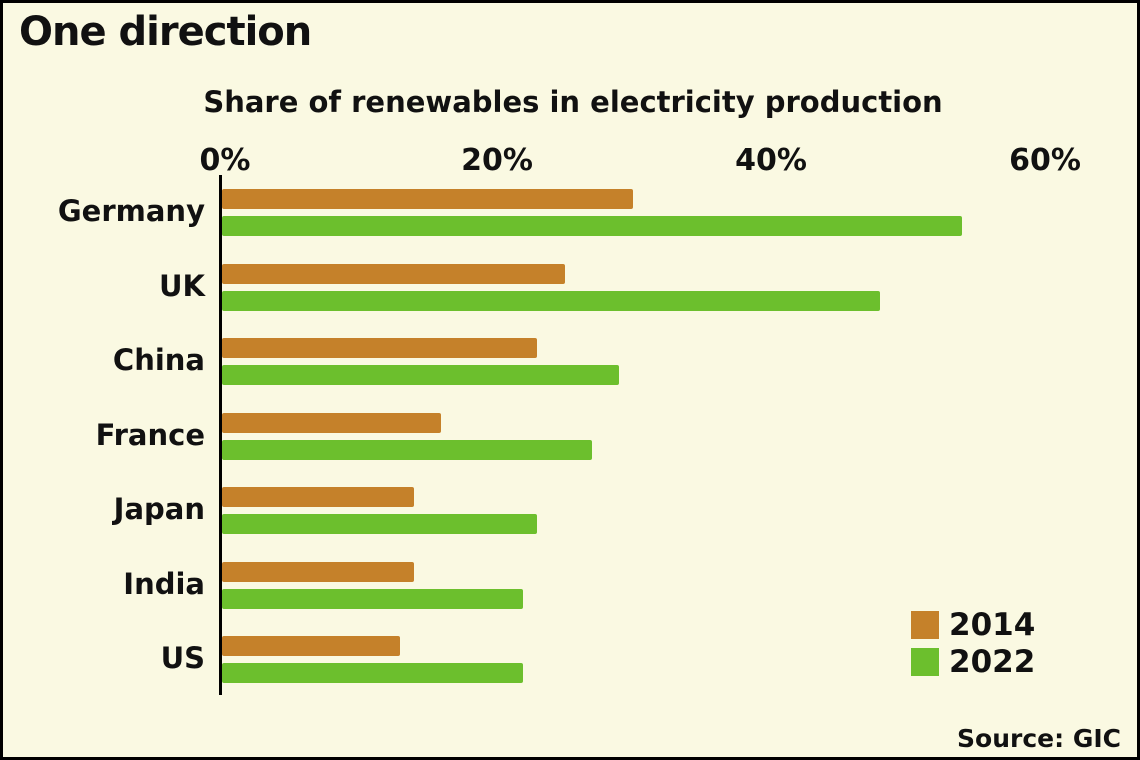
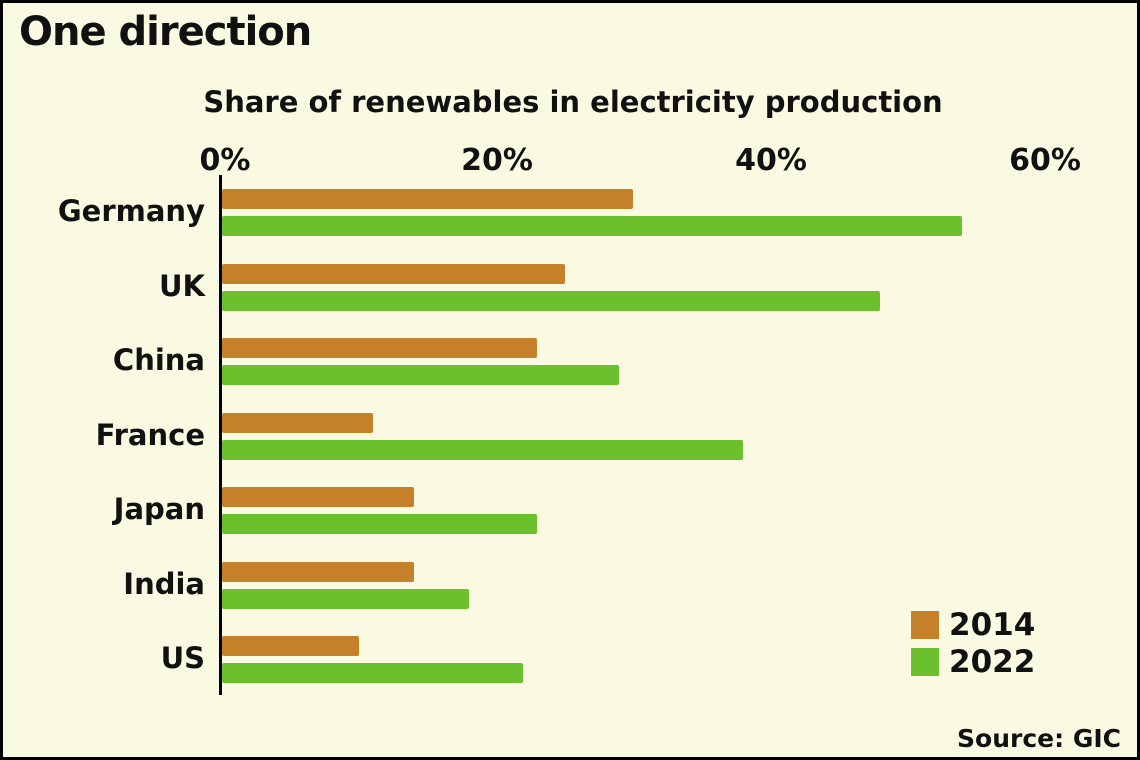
2014/France: 16% -> 11%
2022/France: 27% -> 38%
2022/India: 22% -> 18%
2014/US: 13% -> 10%
